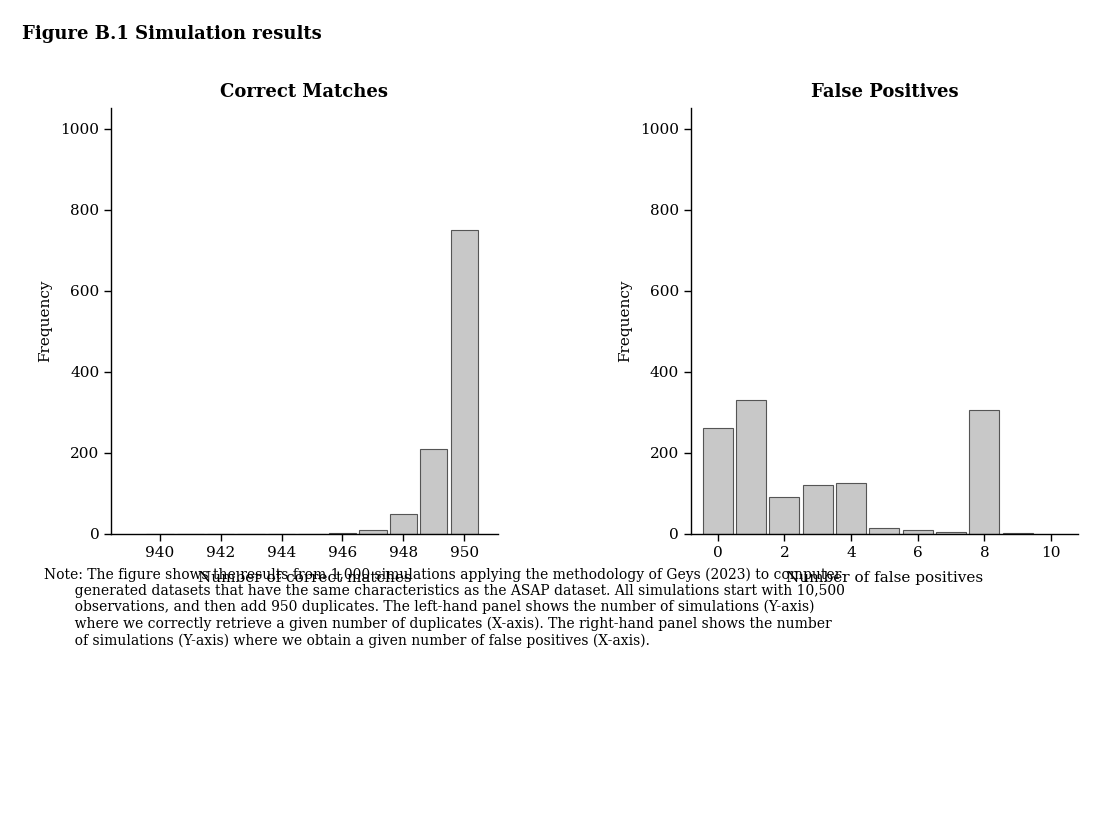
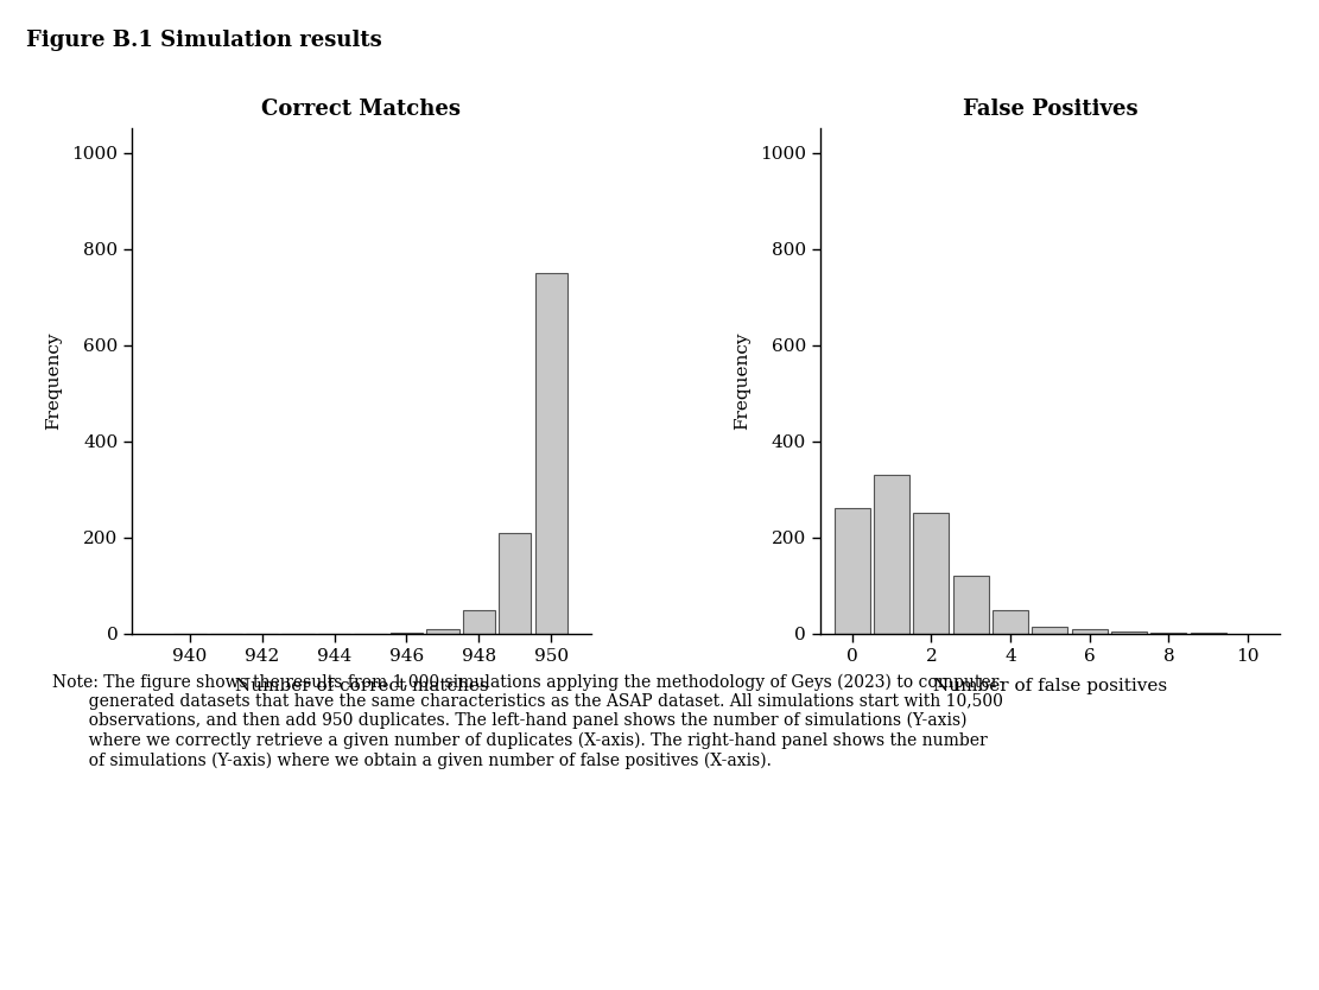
False Positives/2: 90 -> 250
False Positives/4: 125 -> 50
False Positives/8: 305 -> 2
